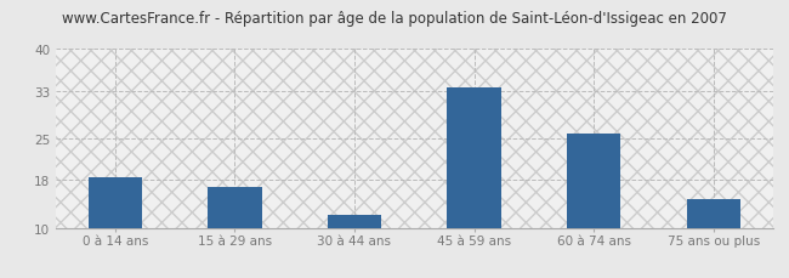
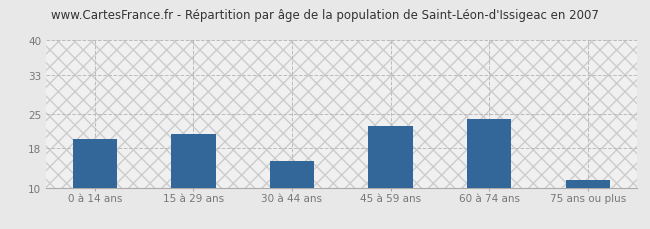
0 à 14 ans: 18.5 -> 20.0
15 à 29 ans: 16.8 -> 21.0
30 à 44 ans: 12.2 -> 15.5
45 à 59 ans: 33.5 -> 22.5
60 à 74 ans: 25.8 -> 24.0
75 ans ou plus: 14.8 -> 11.5
